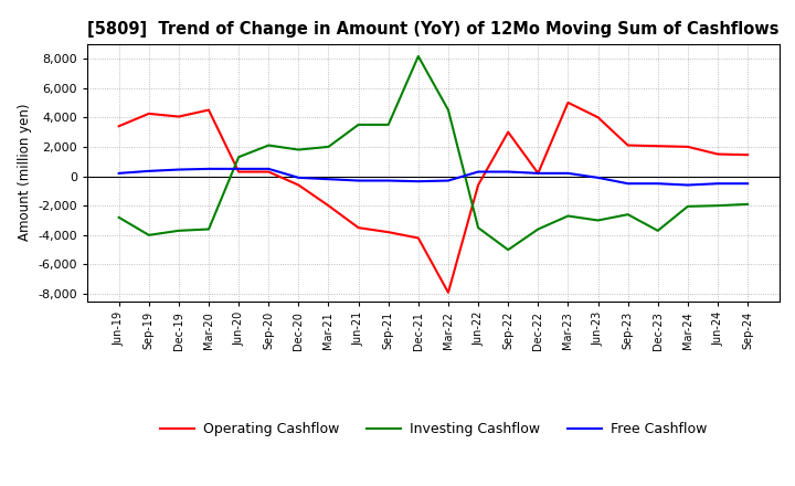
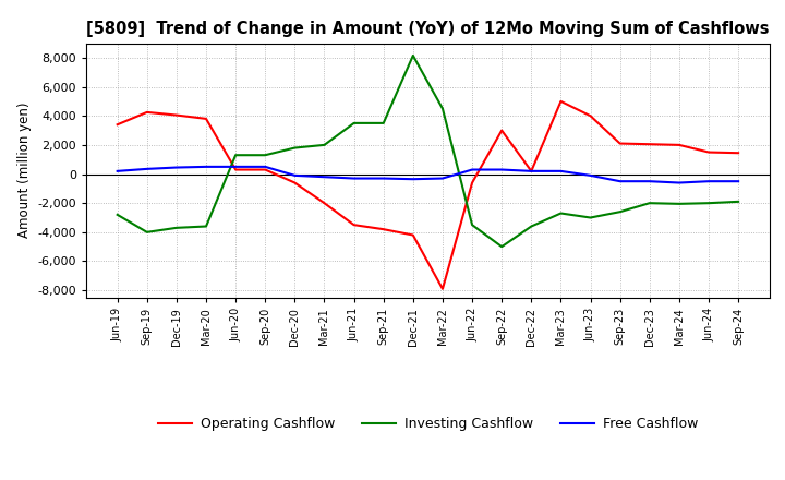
Operating Cashflow/Mar-20: 4,500 -> 3,800
Investing Cashflow/Sep-20: 2,100 -> 1,300
Investing Cashflow/Dec-23: -3,700 -> -2,000
